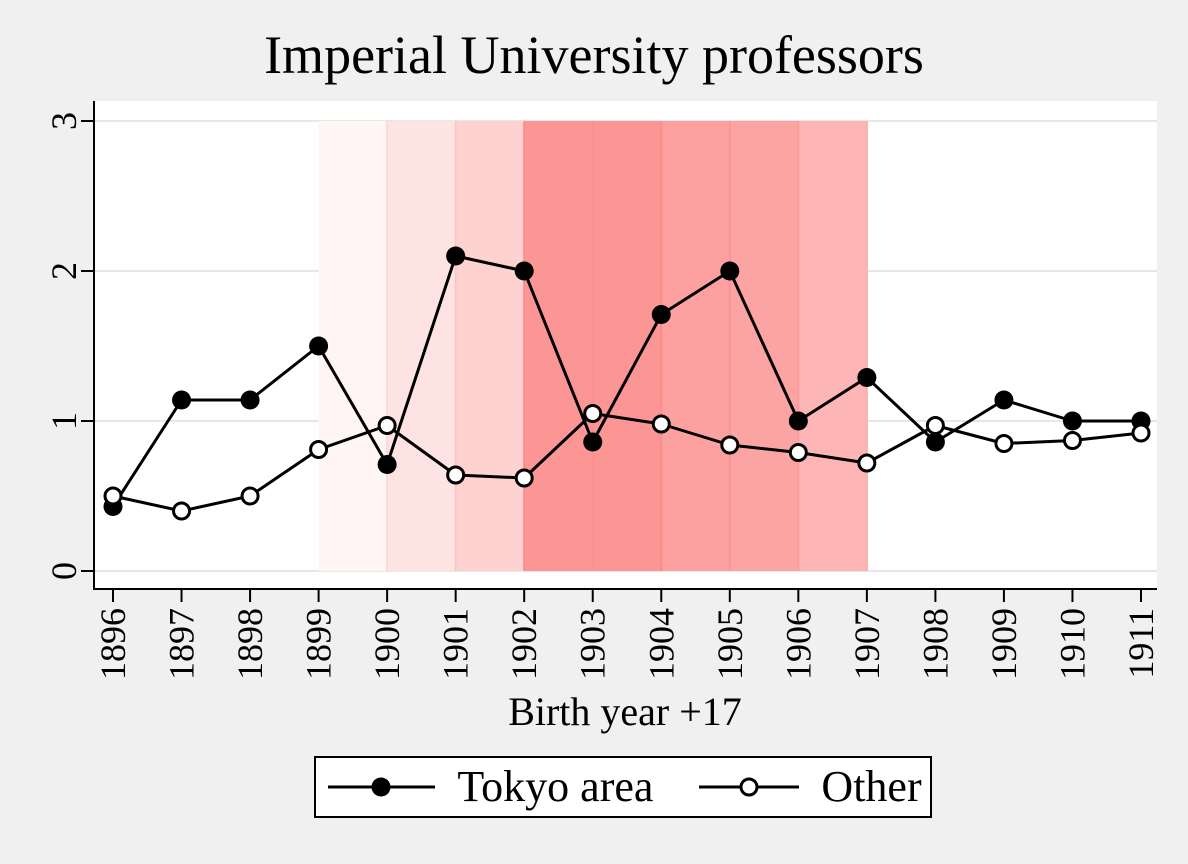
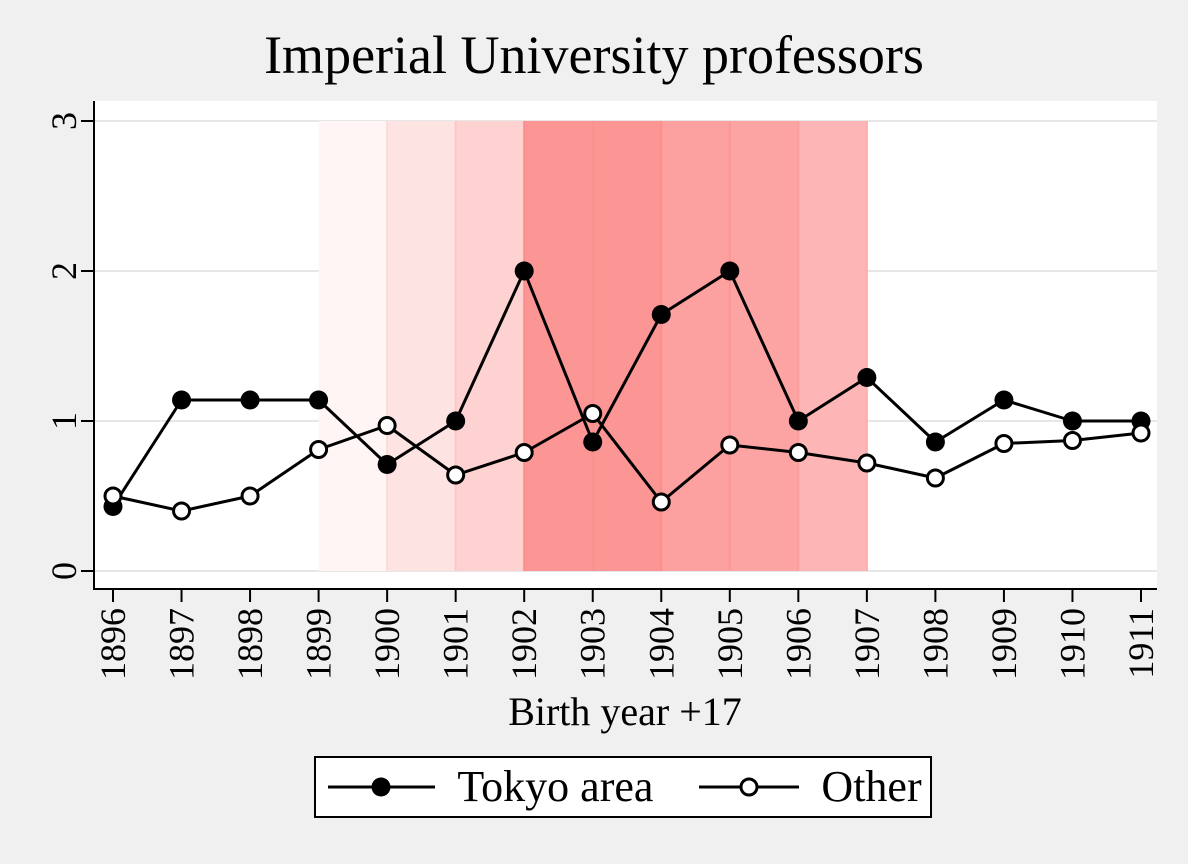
Tokyo area/1899: 1.50 -> 1.14
Tokyo area/1901: 2.10 -> 1.00
Other/1902: 0.62 -> 0.79
Other/1904: 0.98 -> 0.46
Other/1908: 0.97 -> 0.62
